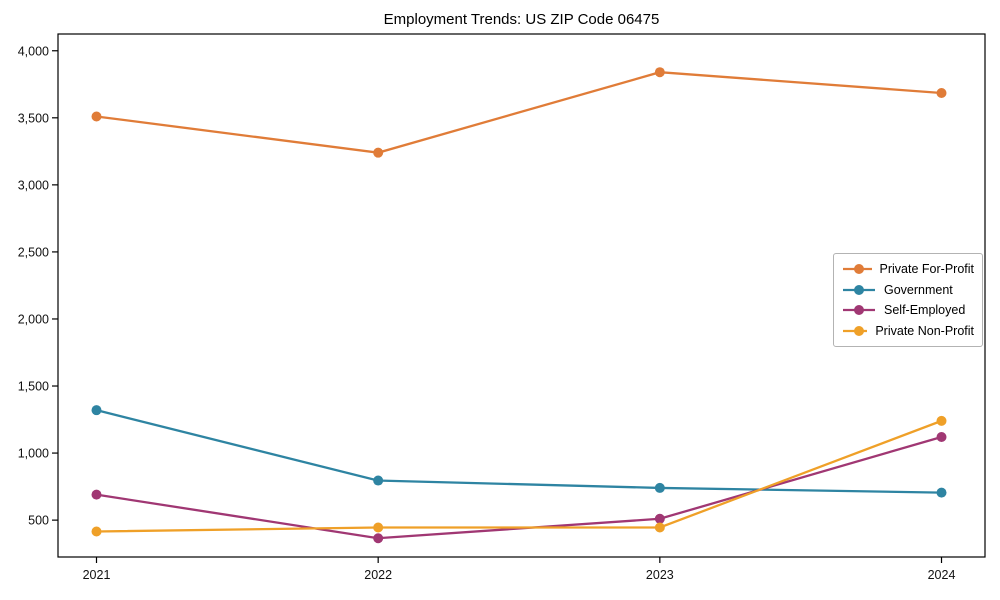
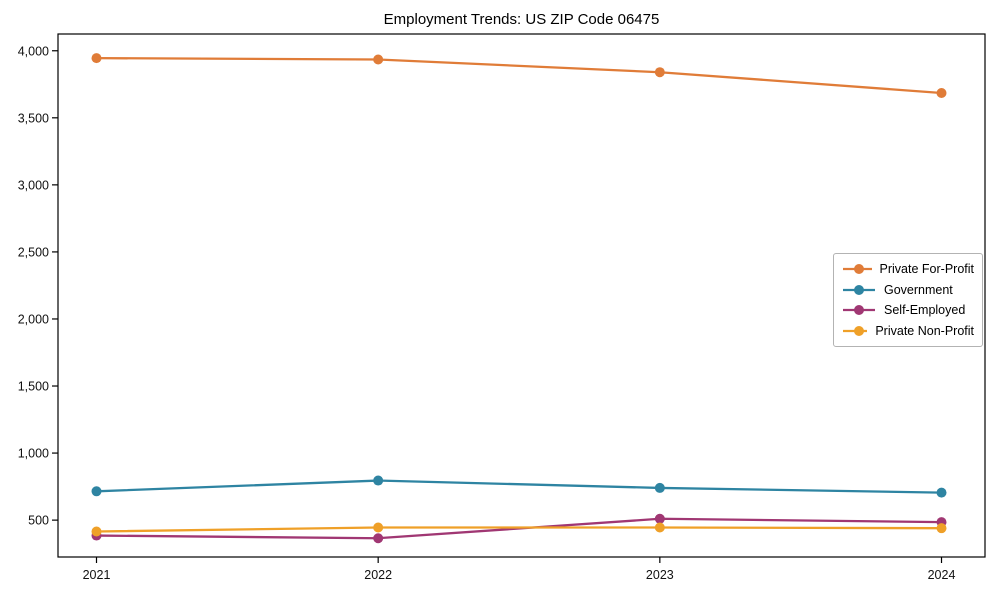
Private For-Profit/2021: 3510 -> 3940
Government/2021: 1320 -> 720
Self-Employed/2021: 690 -> 380
Private For-Profit/2022: 3240 -> 3940
Self-Employed/2024: 1120 -> 480
Private Non-Profit/2024: 1240 -> 440
